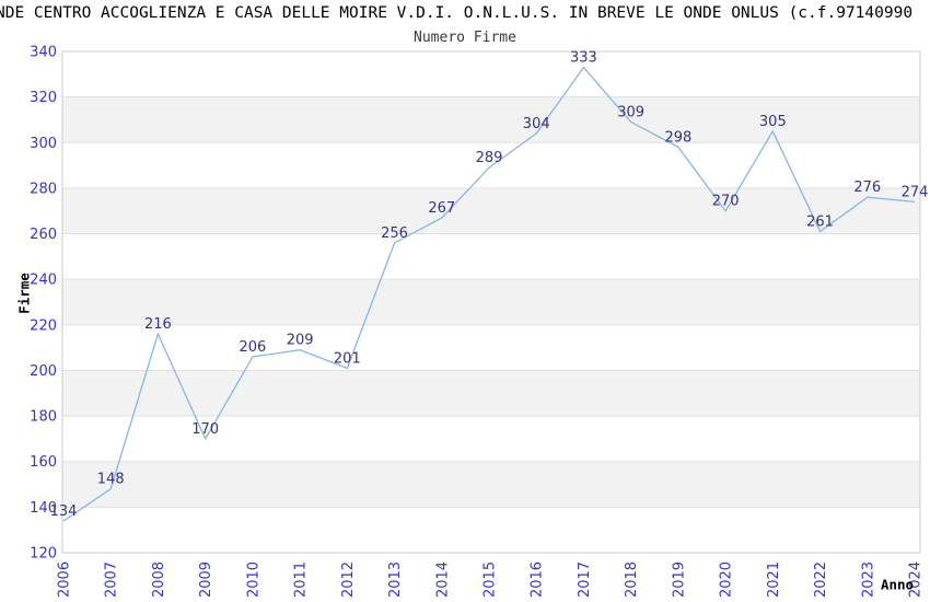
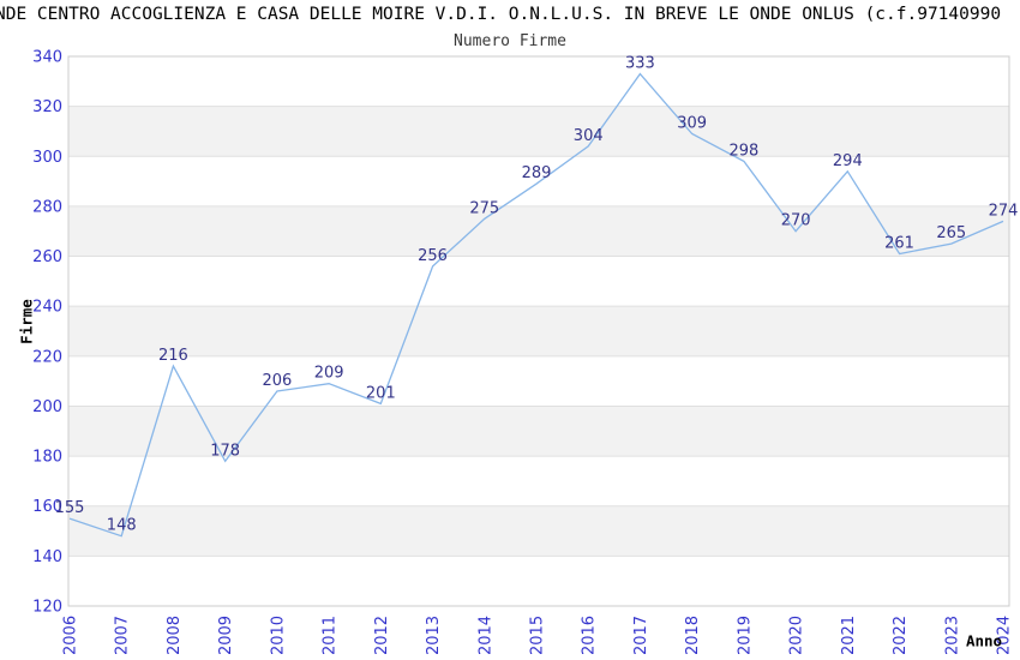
2006: 134 -> 155
2009: 170 -> 178
2014: 267 -> 275
2021: 305 -> 294
2023: 276 -> 265
